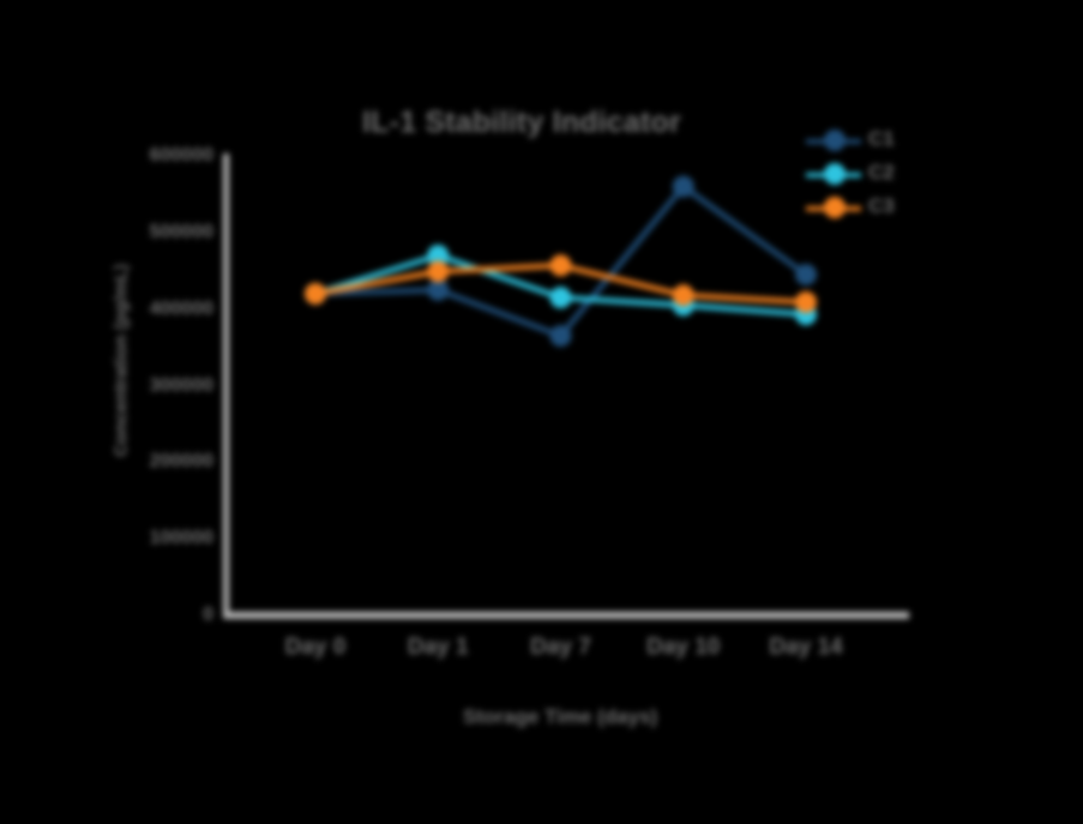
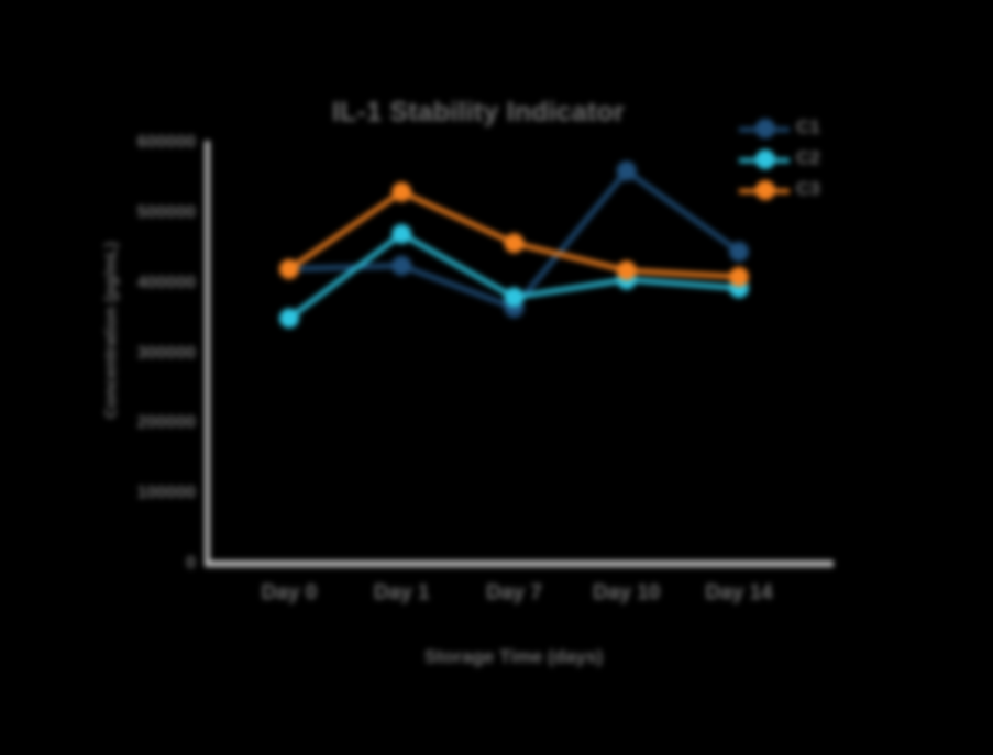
C2/Day 0: 420000 -> 350000
C3/Day 1: 450000 -> 530000
C2/Day 7: 420000 -> 380000
